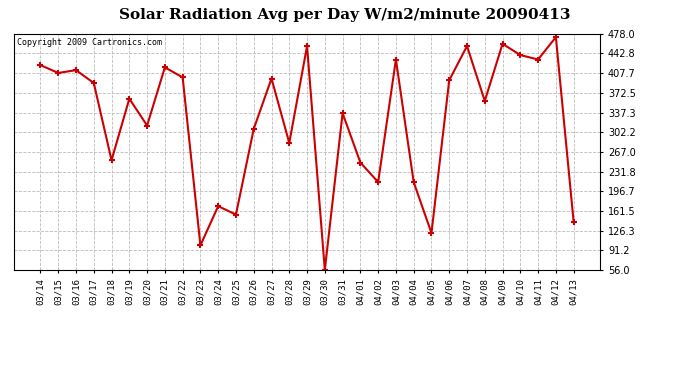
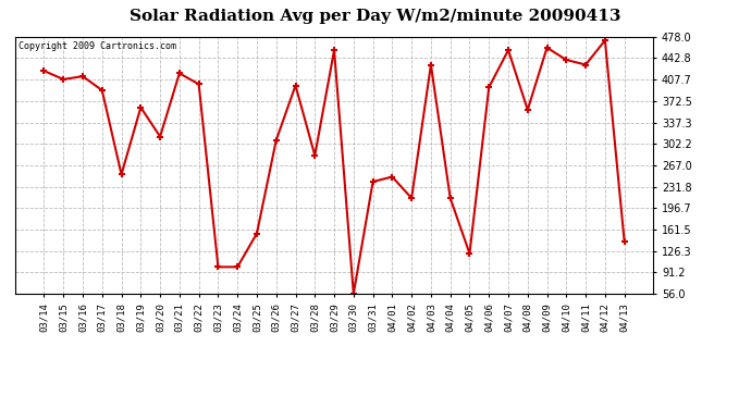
03/24: 170 -> 100
03/31: 336 -> 240
